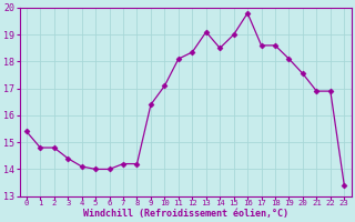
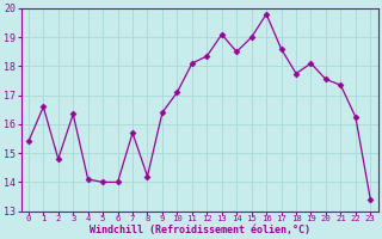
1: 14.80 -> 16.60
3: 14.40 -> 16.35
7: 14.20 -> 15.70
18: 18.60 -> 17.75
21: 16.90 -> 17.35
22: 16.90 -> 16.25
